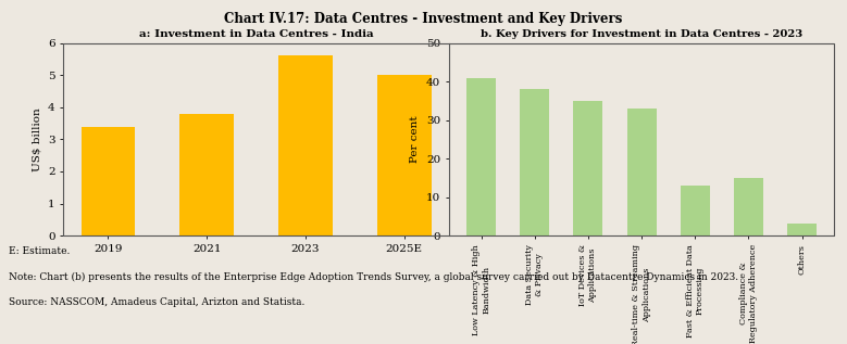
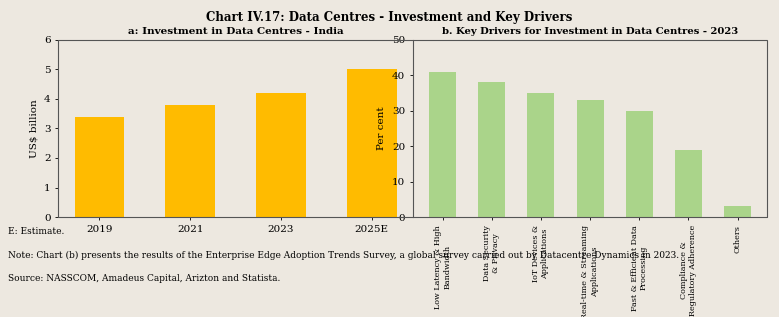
a: Investment in Data Centres - India/2023: 5.6 -> 4.2
b. Key Drivers for Investment in Data Centres - 2023/Fast & Efficient Data Processing: 13 -> 30
b. Key Drivers for Investment in Data Centres - 2023/Compliance & Regulatory Adherence: 15 -> 19
